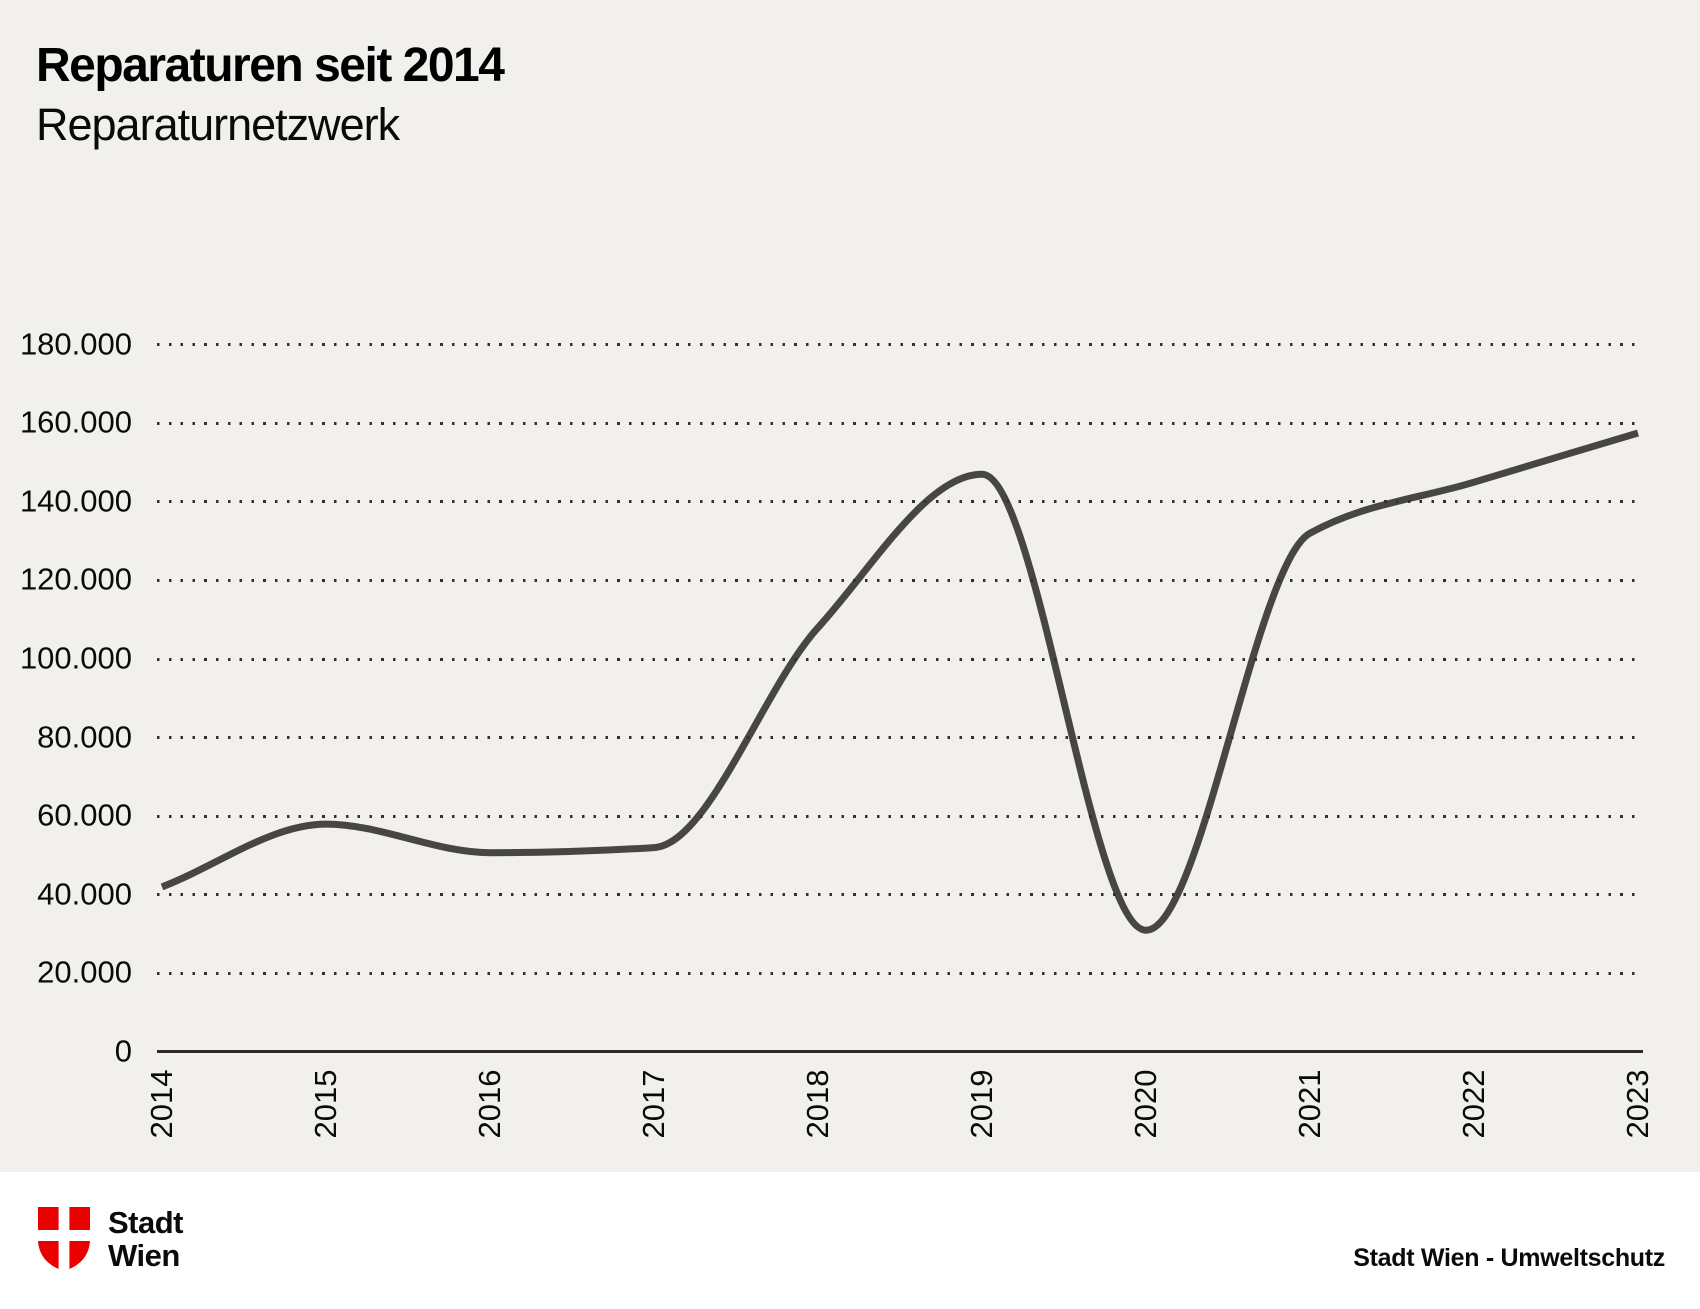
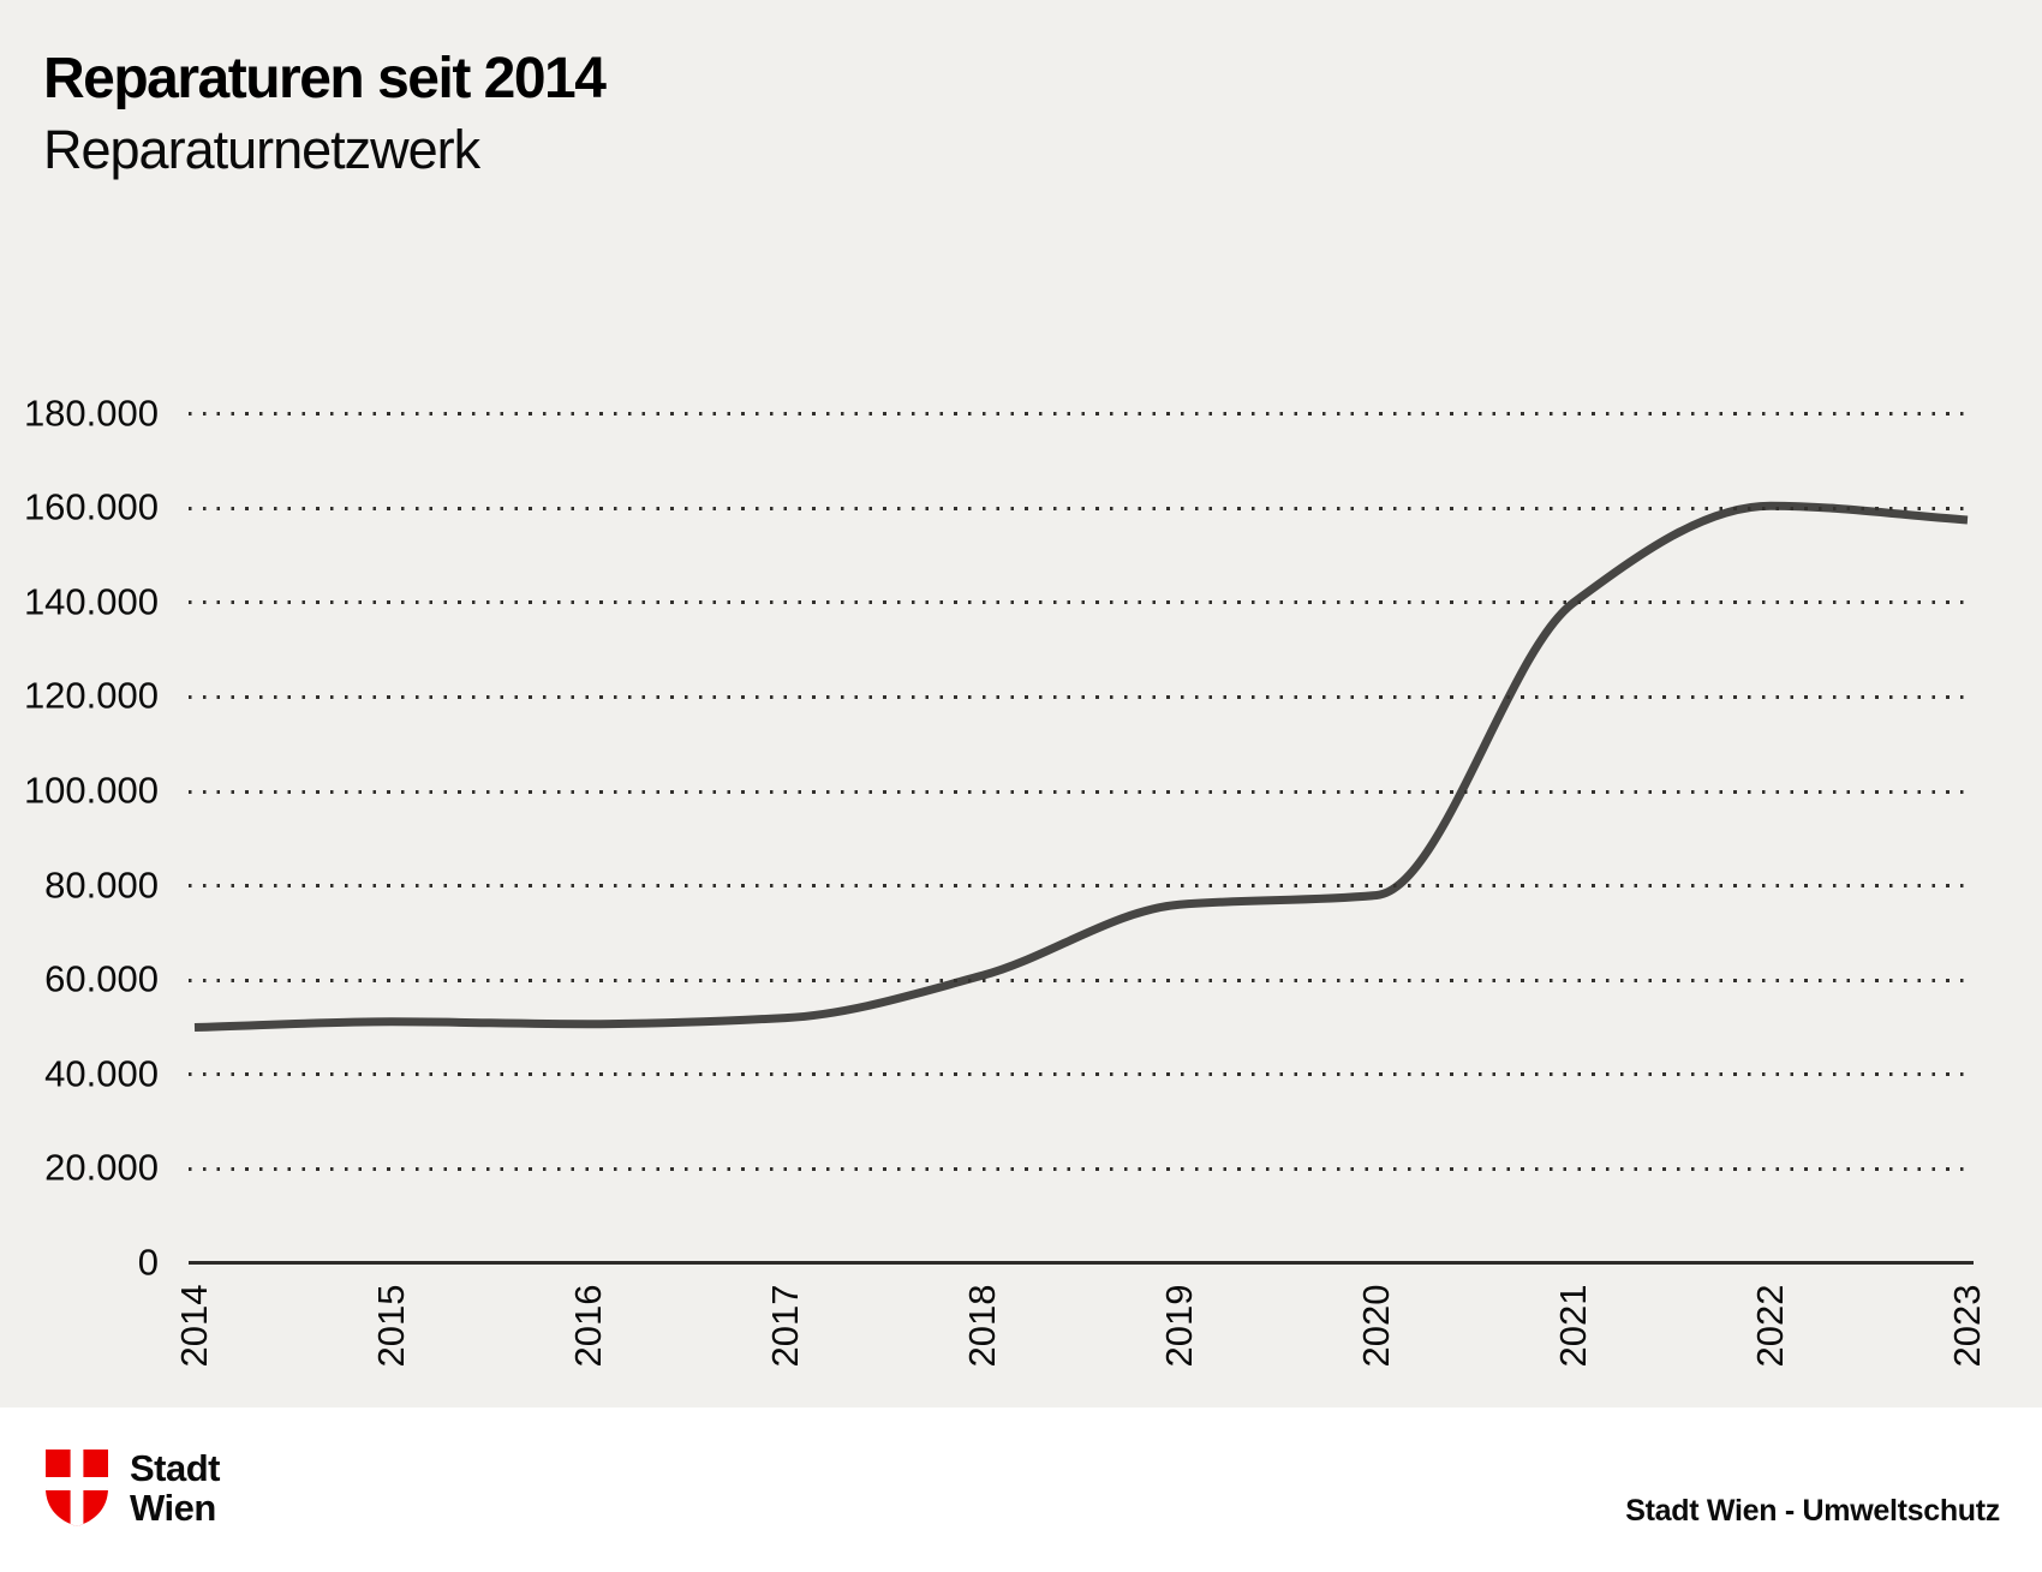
2014: 42000 -> 50000
2015: 58000 -> 51000
2018: 108000 -> 61000
2019: 147000 -> 76000
2020: 31000 -> 78000
2021: 132000 -> 140000
2022: 145000 -> 160000
